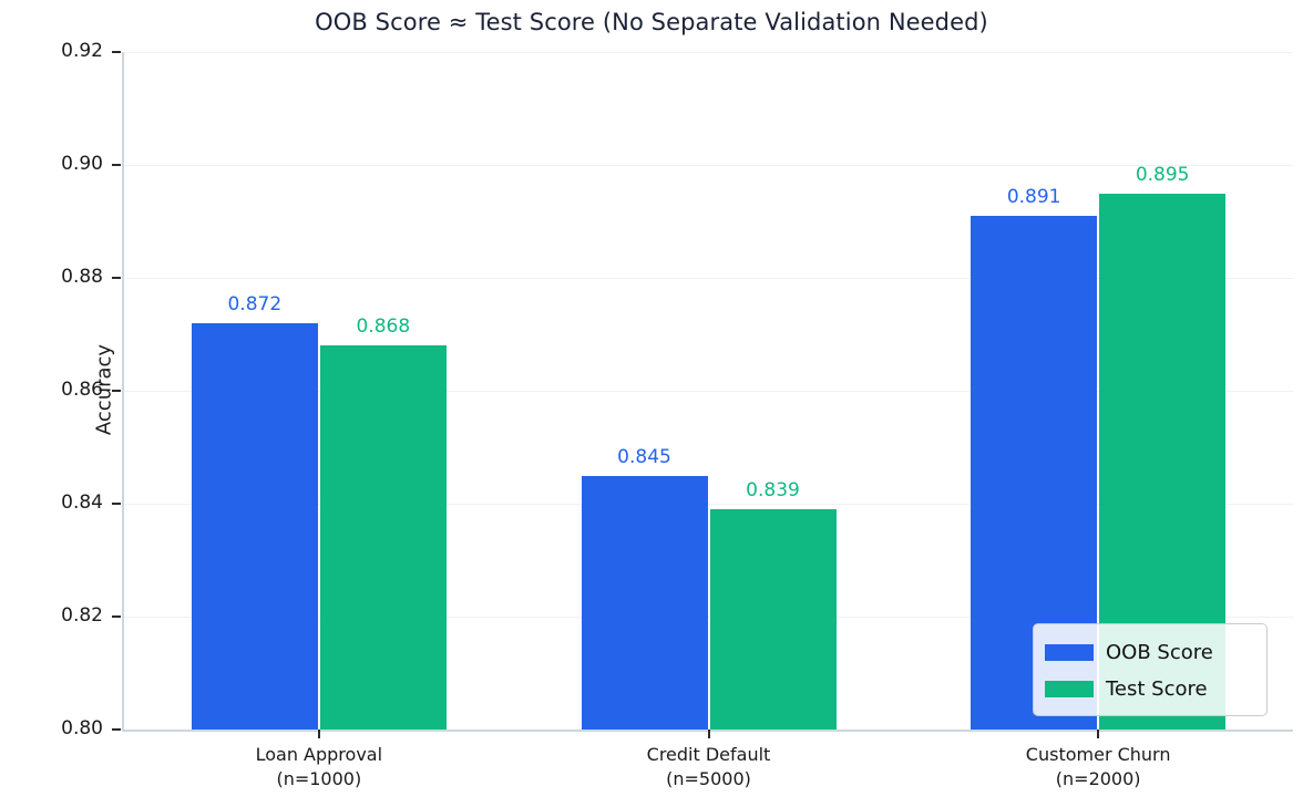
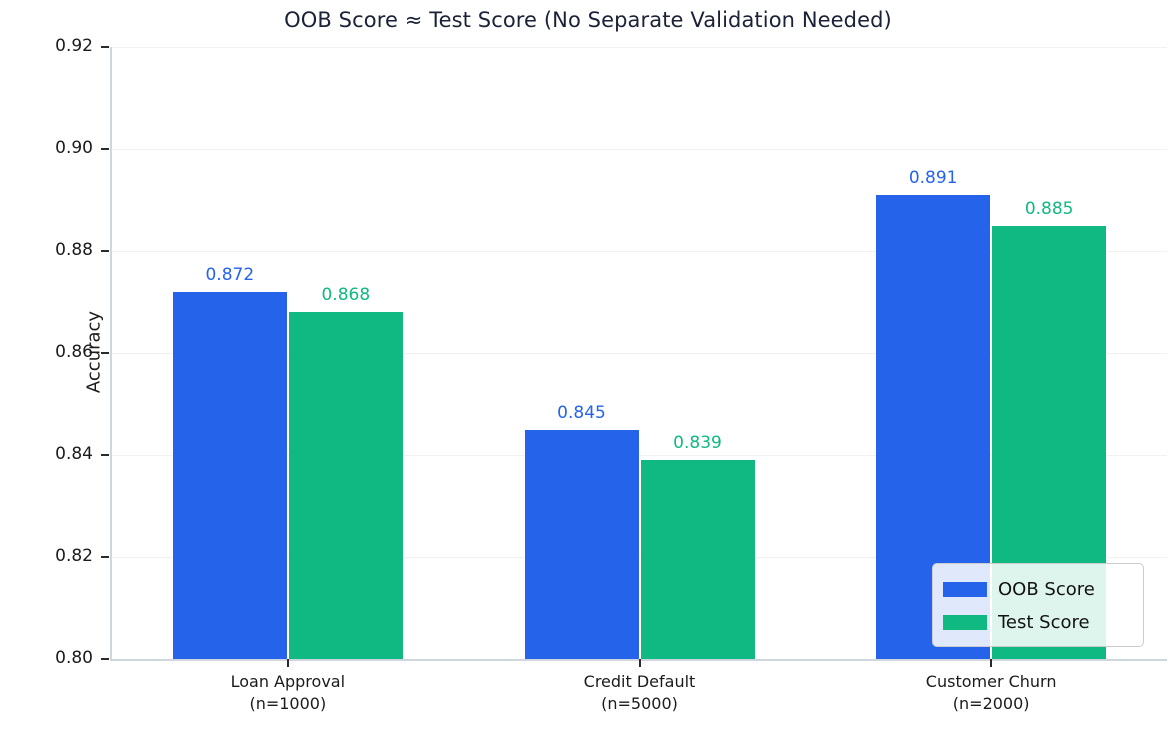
Test Score/Customer Churn (n=2000): 0.895 -> 0.885
